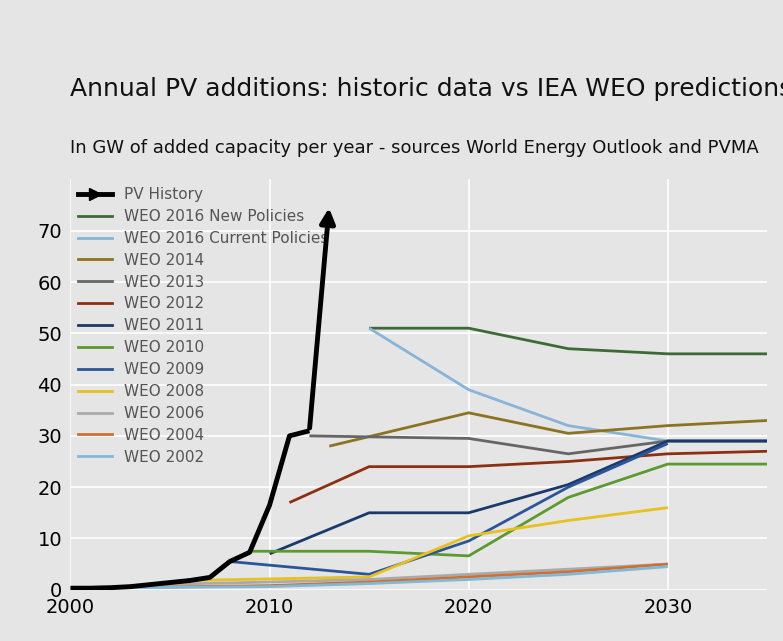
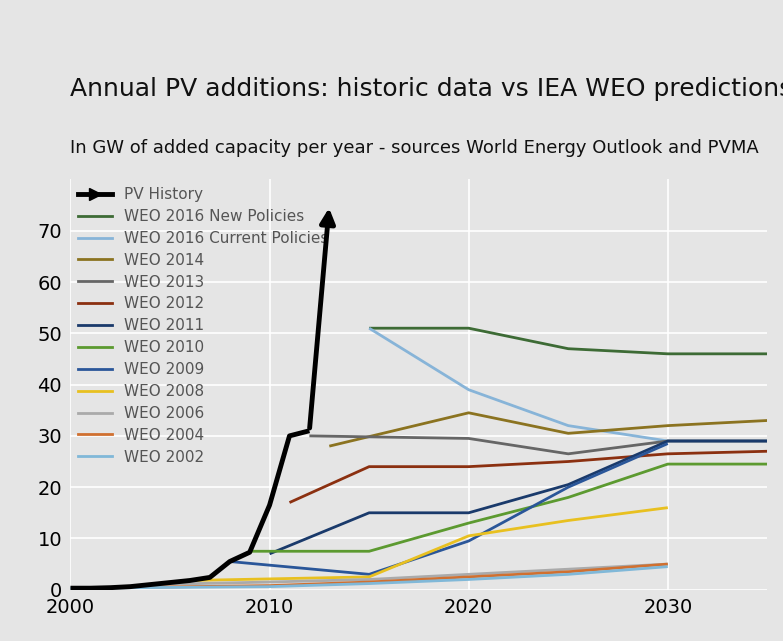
WEO 2010/2020: 6.6 -> 13.0
